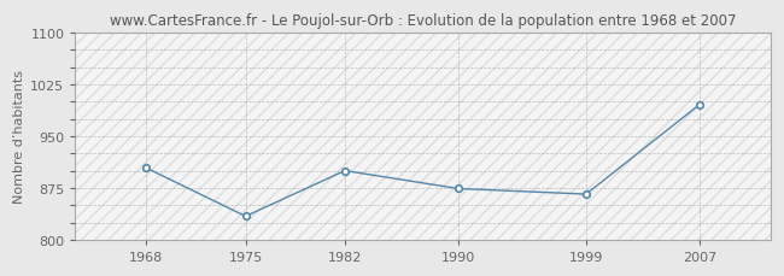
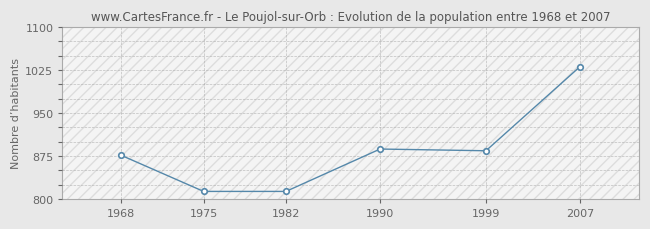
1968: 904 -> 876
1975: 834 -> 813
1982: 900 -> 813
1990: 874 -> 887
1999: 866 -> 884
2007: 996 -> 1031
